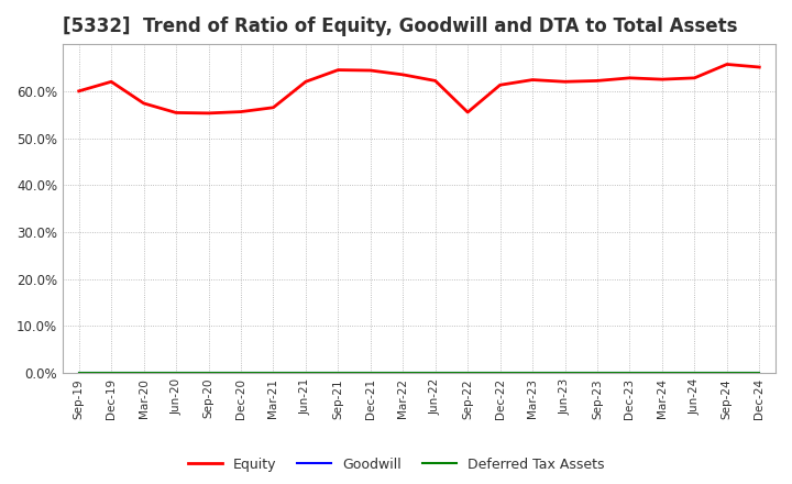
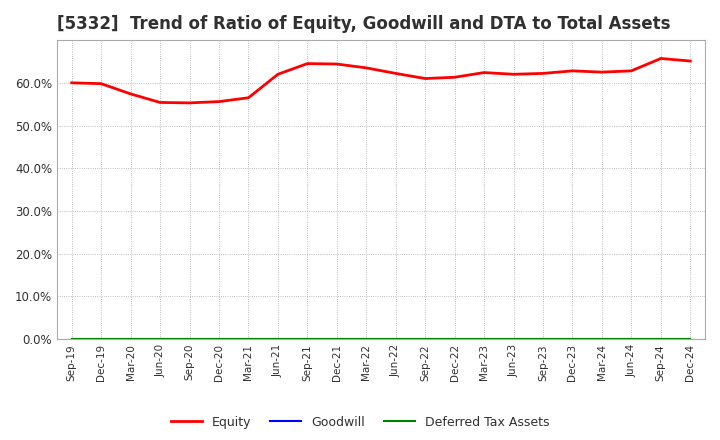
Equity/Dec-19: 62.0% -> 59.8%
Equity/Sep-22: 55.5% -> 61.0%
